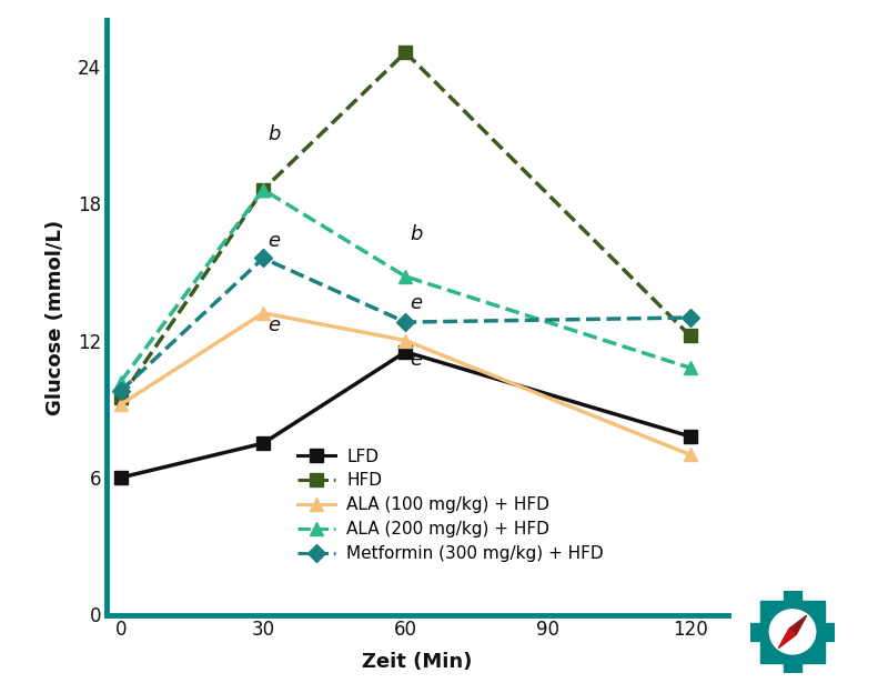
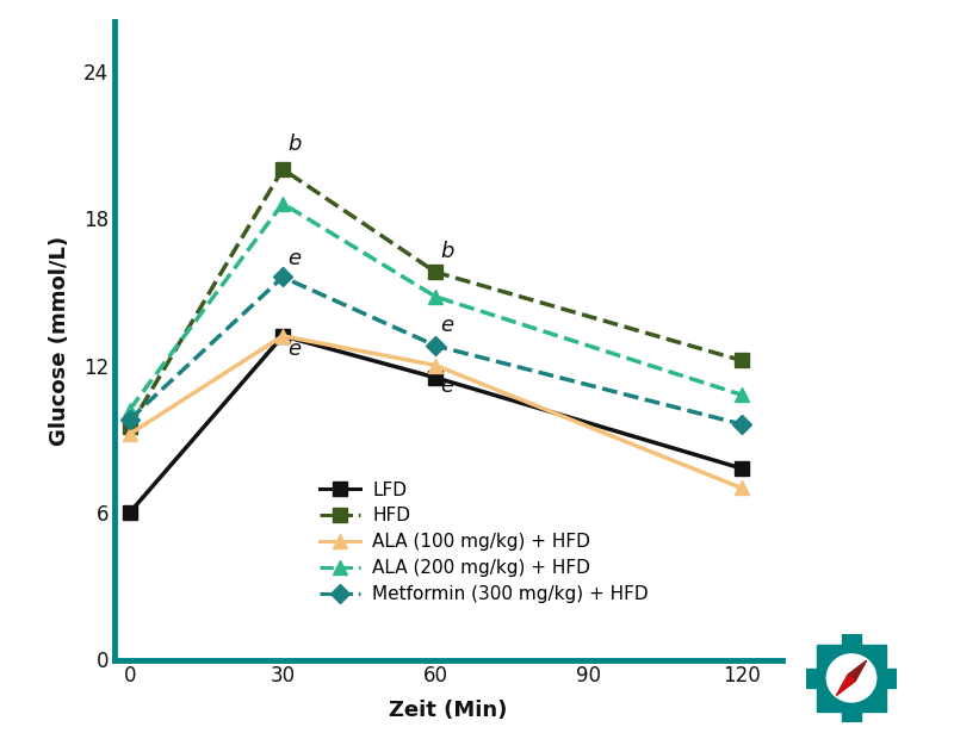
LFD/30: 7.5 -> 13.2
HFD/30: 18.6 -> 20.0
HFD/60: 24.6 -> 15.8
Metformin (300 mg/kg) + HFD/120: 13.0 -> 9.6
